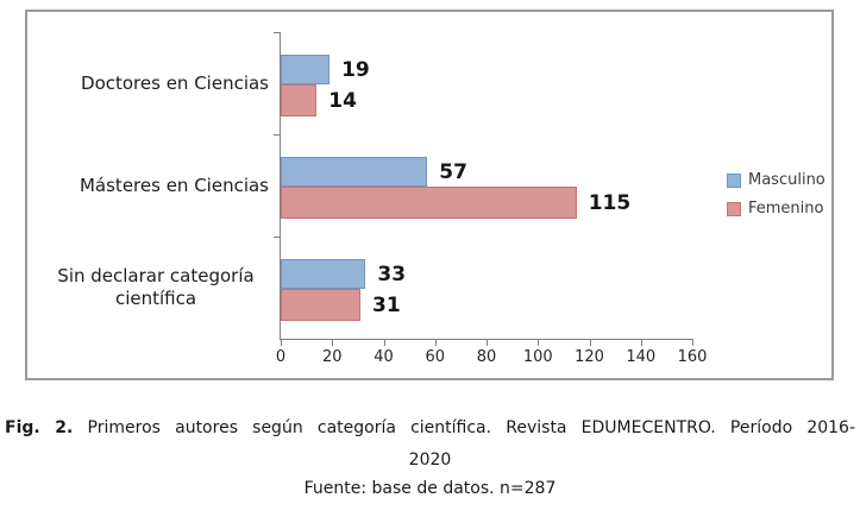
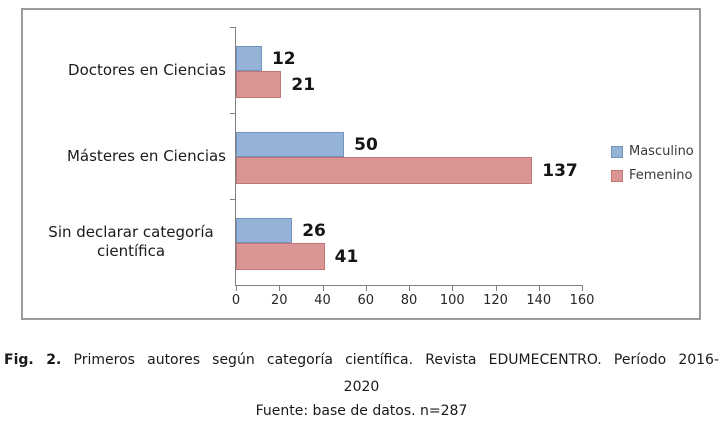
Masculino/Doctores en Ciencias: 19 -> 12
Femenino/Doctores en Ciencias: 14 -> 21
Masculino/Másteres en Ciencias: 57 -> 50
Femenino/Másteres en Ciencias: 115 -> 137
Masculino/Sin declarar categoría científica: 33 -> 26
Femenino/Sin declarar categoría científica: 31 -> 41
